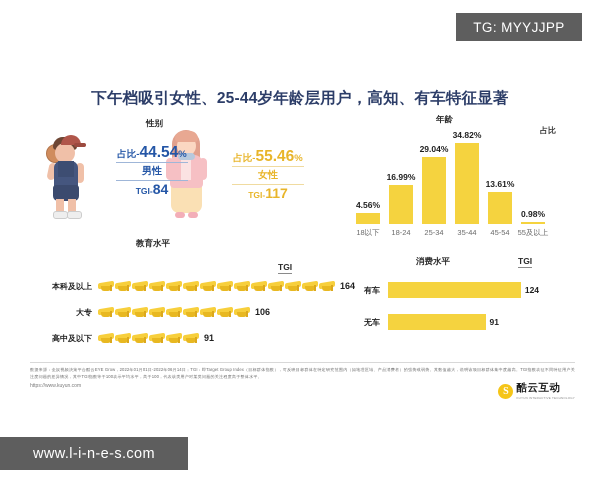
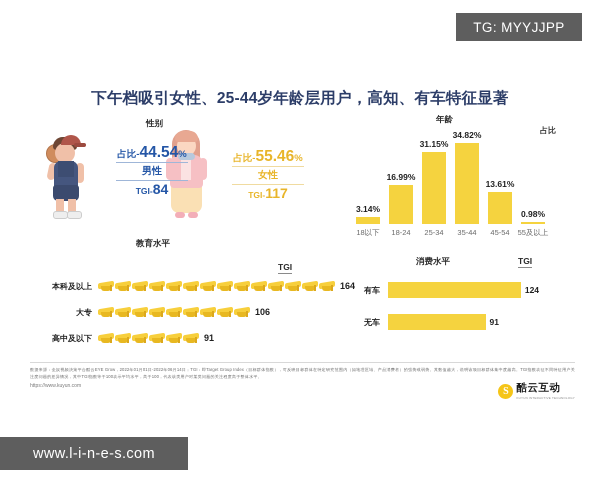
年龄/18以下: 4.56% -> 3.14%
年龄/25-34: 29.04% -> 31.15%
